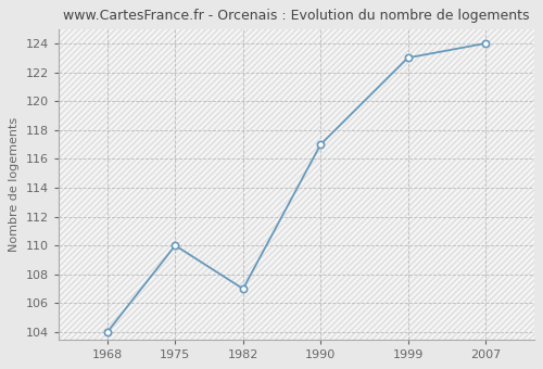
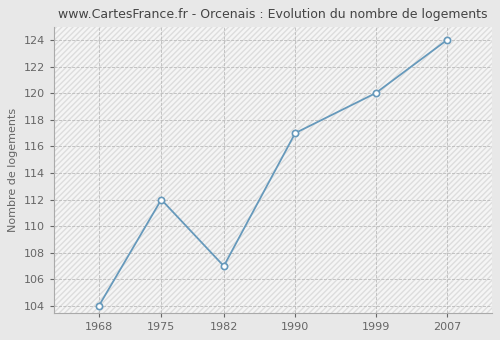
1975: 110 -> 112
1999: 123 -> 120
